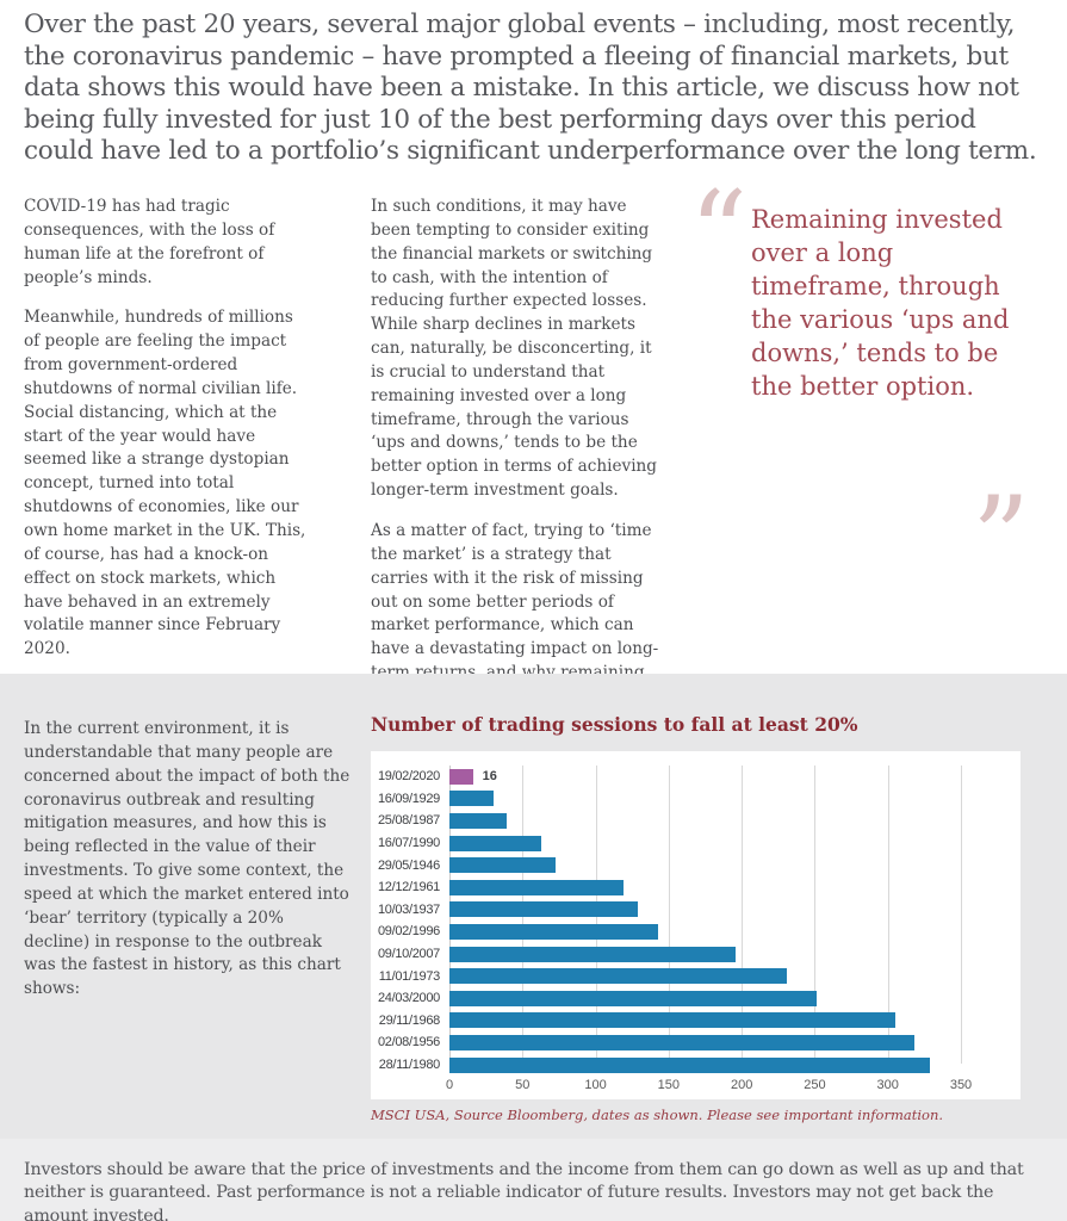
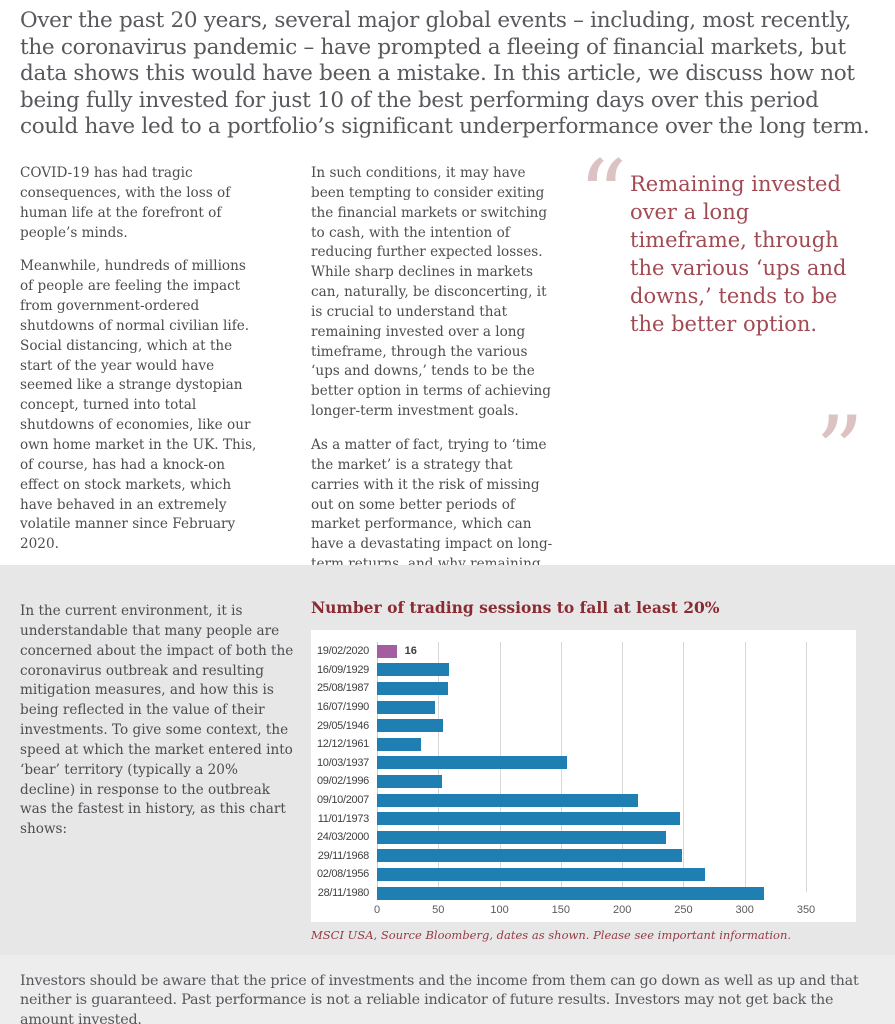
16/09/1929: 30 -> 59
25/08/1987: 39 -> 58
16/07/1990: 63 -> 47
29/05/1946: 73 -> 54
12/12/1961: 119 -> 36
10/03/1937: 129 -> 155
09/02/1996: 143 -> 53
09/10/2007: 196 -> 213
11/01/1973: 231 -> 247
24/03/2000: 251 -> 236
29/11/1968: 305 -> 249
02/08/1956: 318 -> 268
28/11/1980: 329 -> 316
